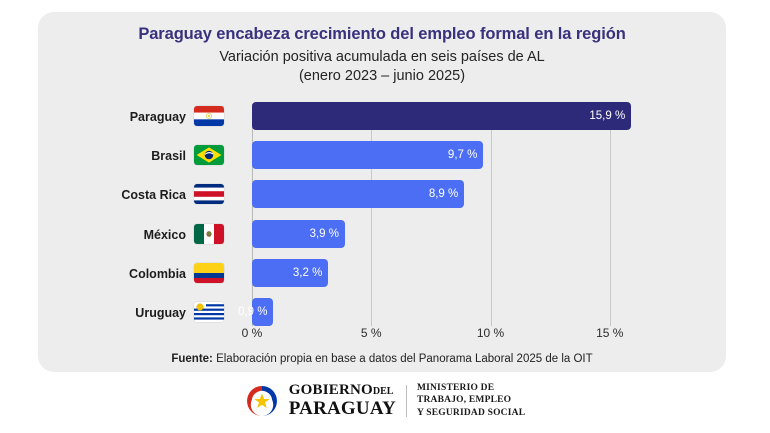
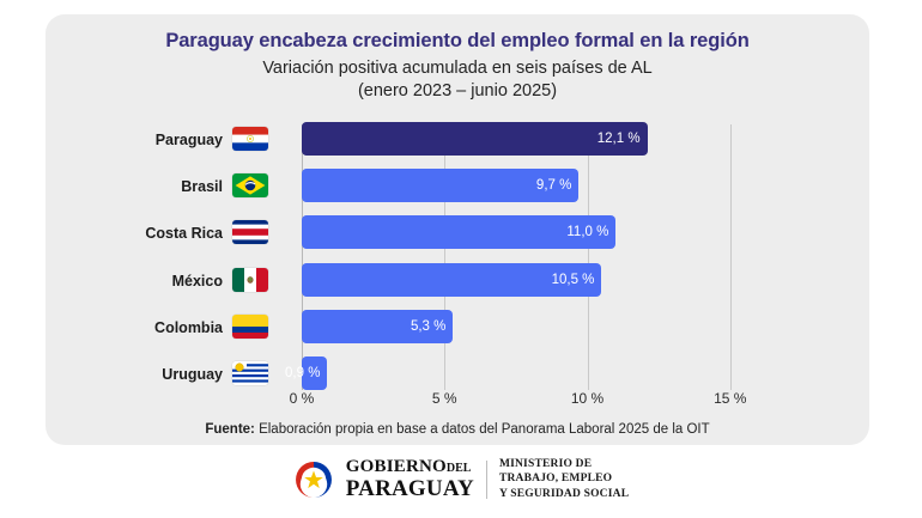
Paraguay: 15,9 -> 12,1
Costa Rica: 8,9 -> 11,0
México: 3,9 -> 10,5
Colombia: 3,2 -> 5,3
